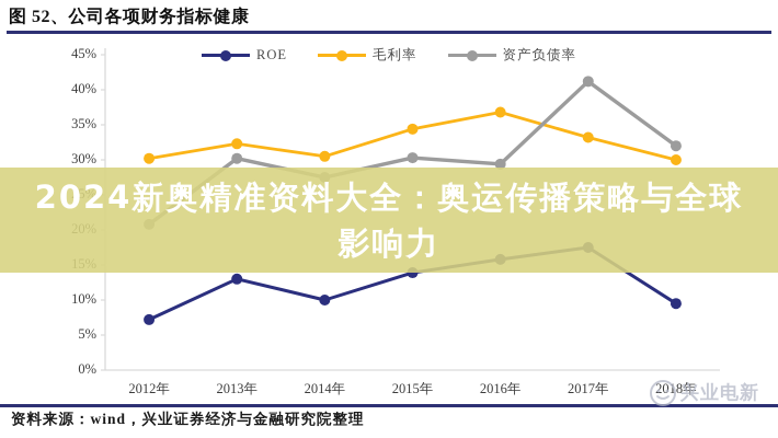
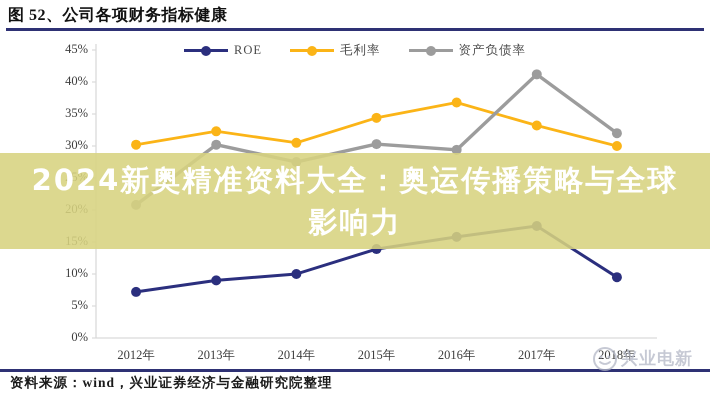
ROE/2013年: 13% -> 9%
